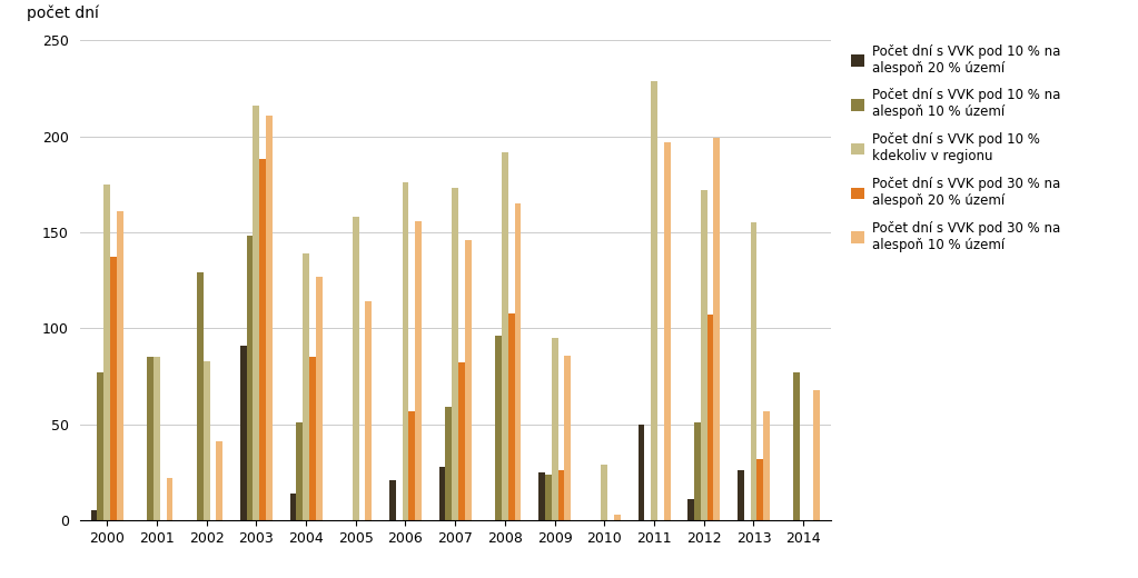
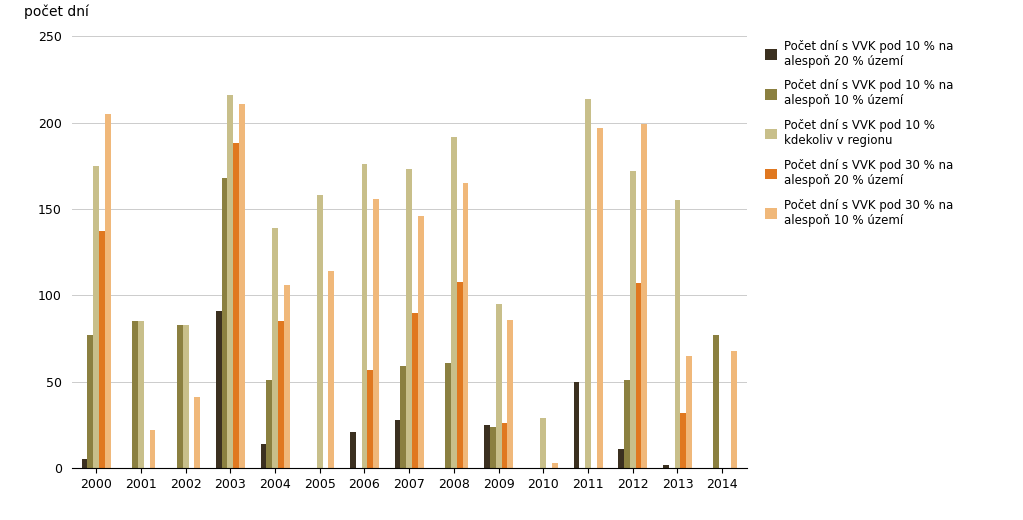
Počet dní s VVK pod 30 % na alespoň 10 % území/2000: 161 -> 205
Počet dní s VVK pod 10 % na alespoň 10 % území/2002: 129 -> 83
Počet dní s VVK pod 10 % na alespoň 10 % území/2003: 148 -> 168
Počet dní s VVK pod 30 % na alespoň 10 % území/2004: 127 -> 106
Počet dní s VVK pod 30 % na alespoň 20 % území/2007: 82 -> 90
Počet dní s VVK pod 10 % na alespoň 10 % území/2008: 96 -> 61
Počet dní s VVK pod 10 % kdekoliv v regionu/2011: 229 -> 214
Počet dní s VVK pod 10 % na alespoň 20 % území/2013: 26 -> 2
Počet dní s VVK pod 30 % na alespoň 10 % území/2013: 57 -> 65
